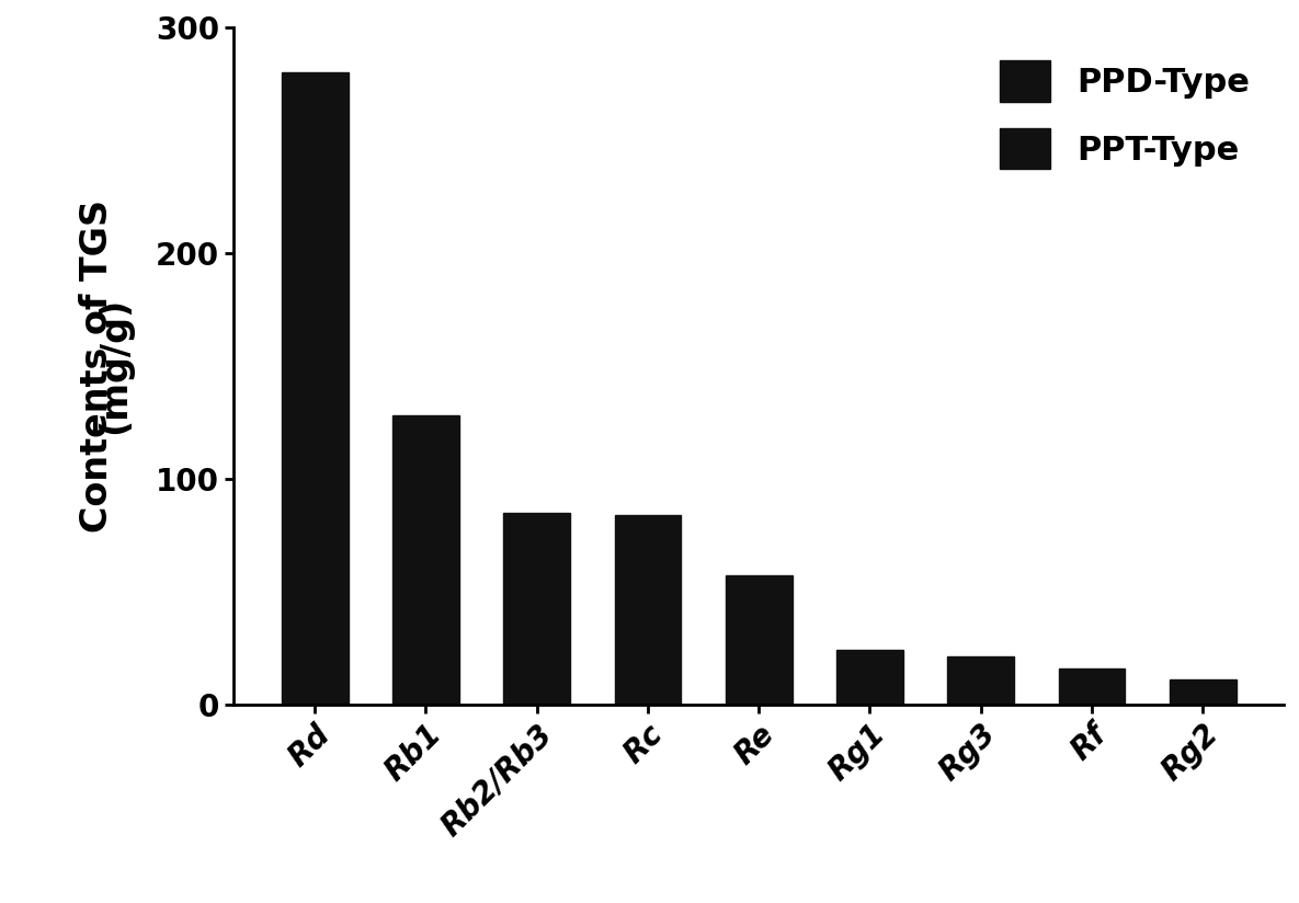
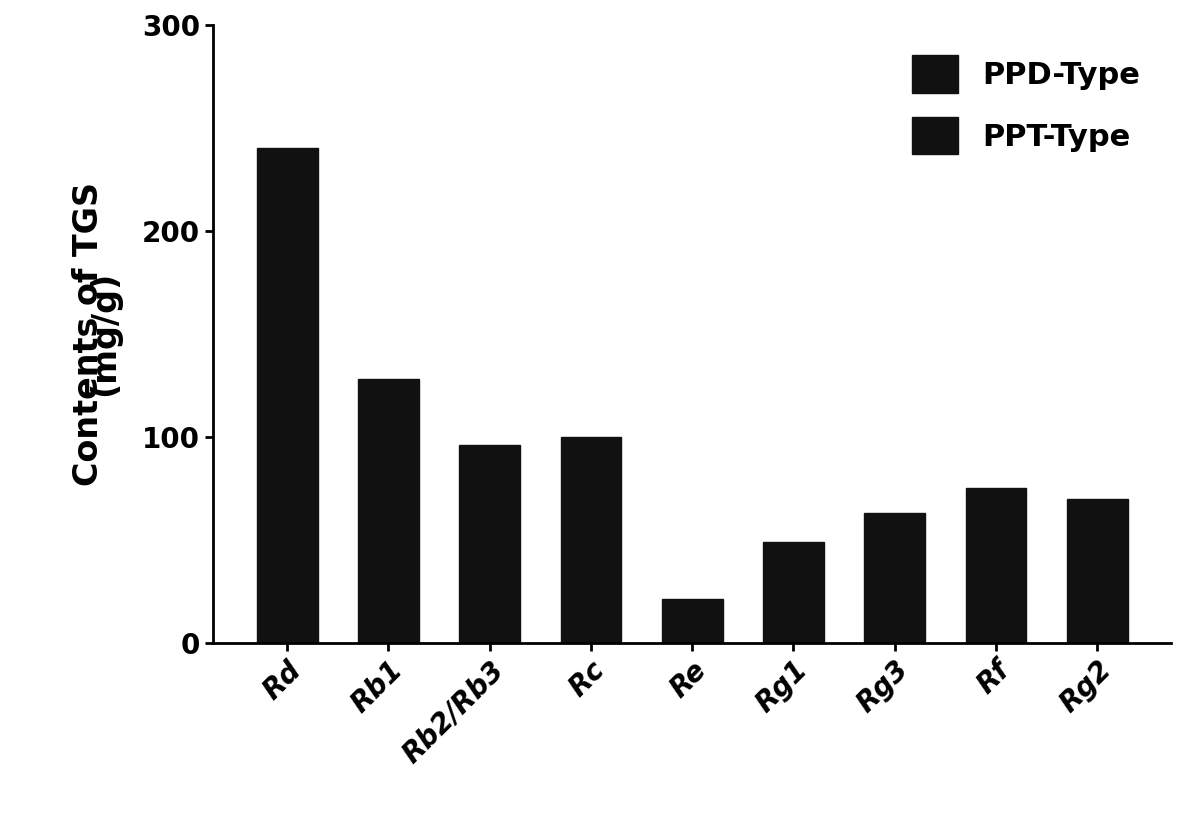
Rd: 280 -> 240
Rb2/Rb3: 85 -> 96
Rc: 84 -> 100
Re: 57 -> 21
Rg1: 24 -> 49
Rg3: 21 -> 63
Rf: 16 -> 75
Rg2: 11 -> 70
